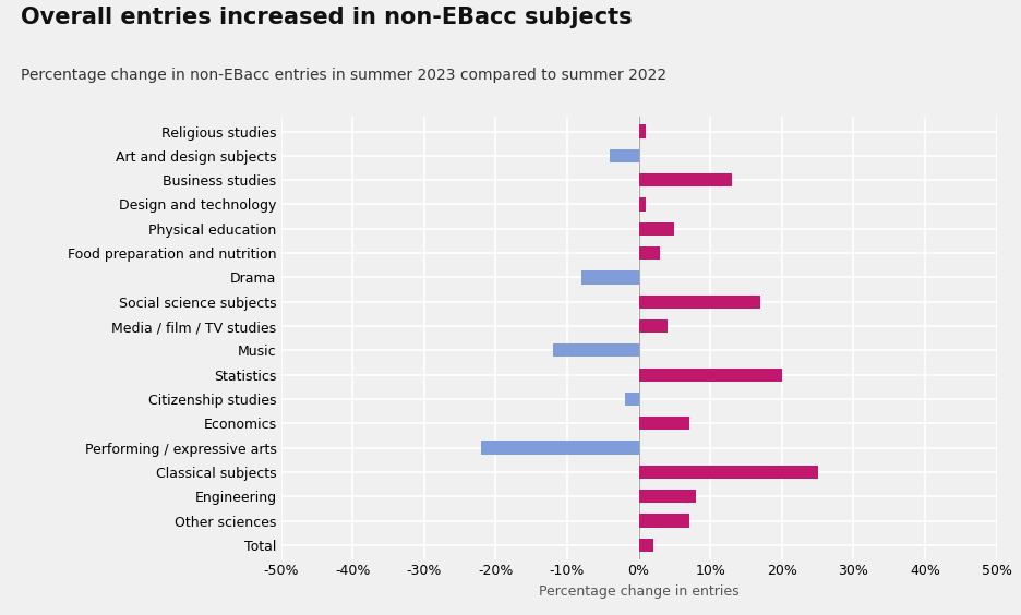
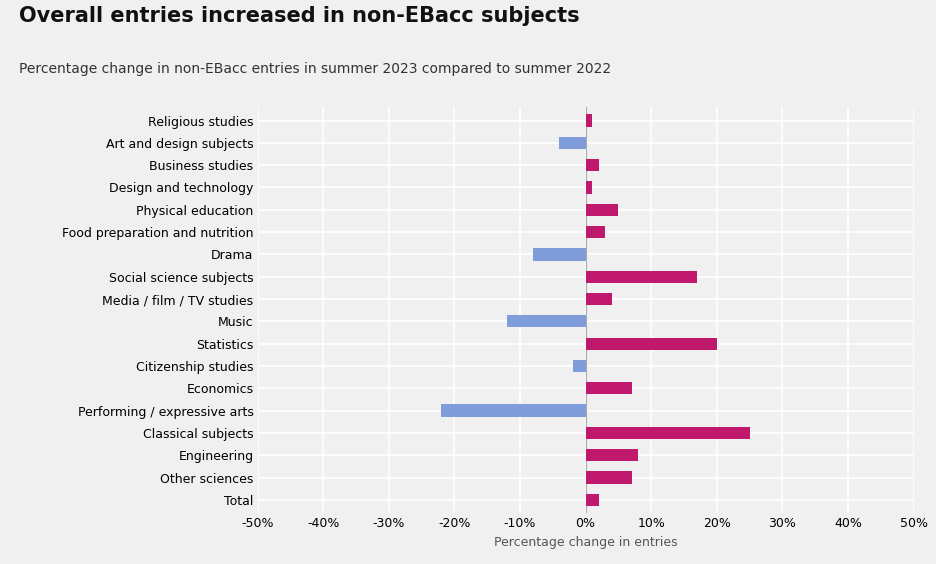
Business studies: 13% -> 2%
